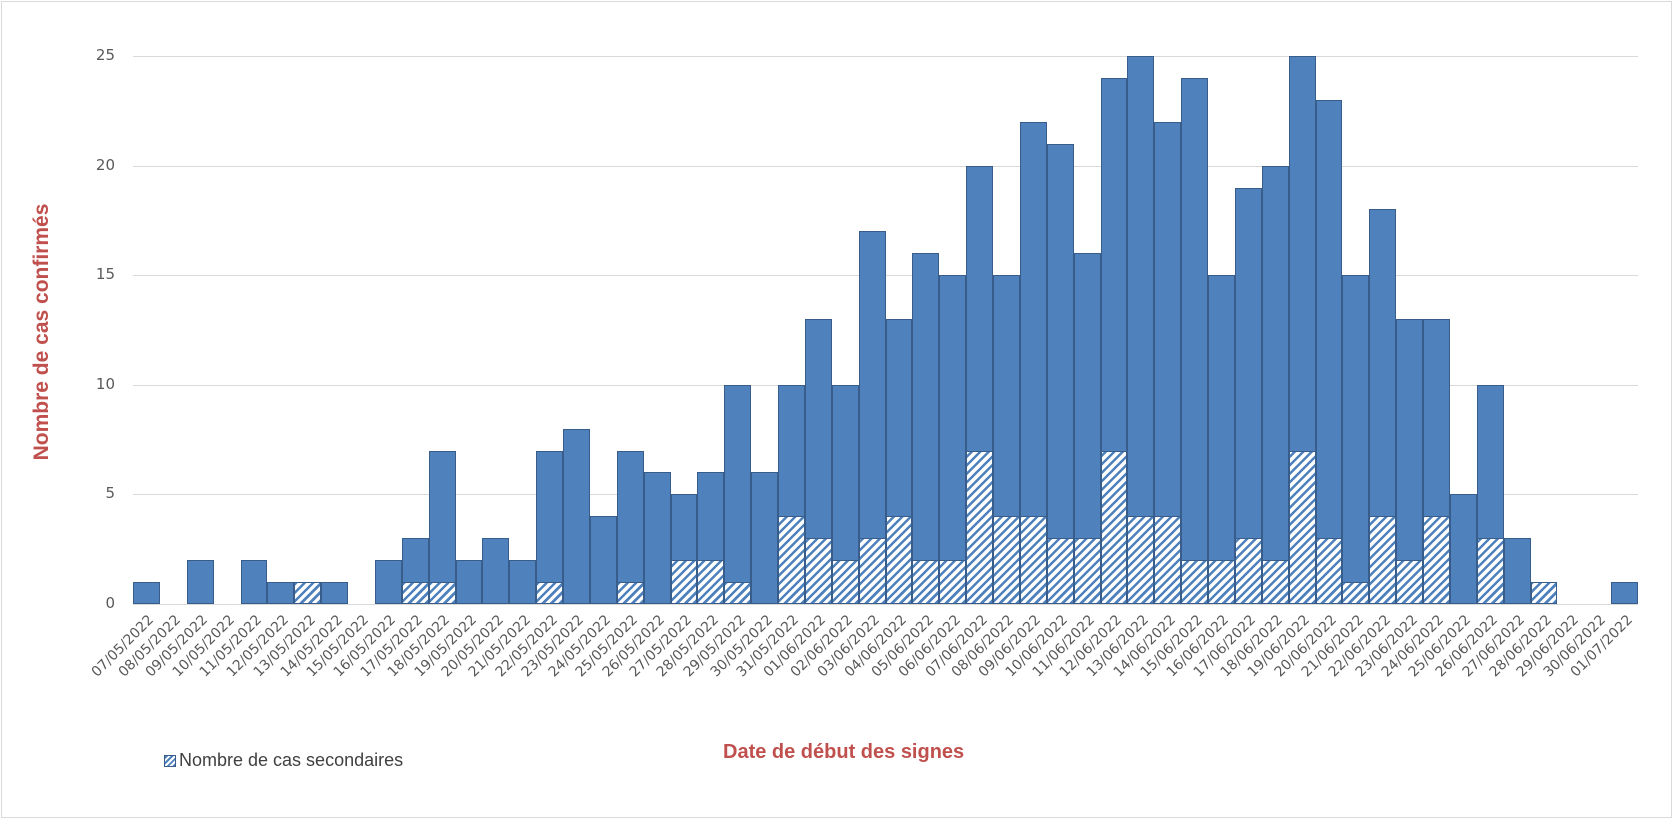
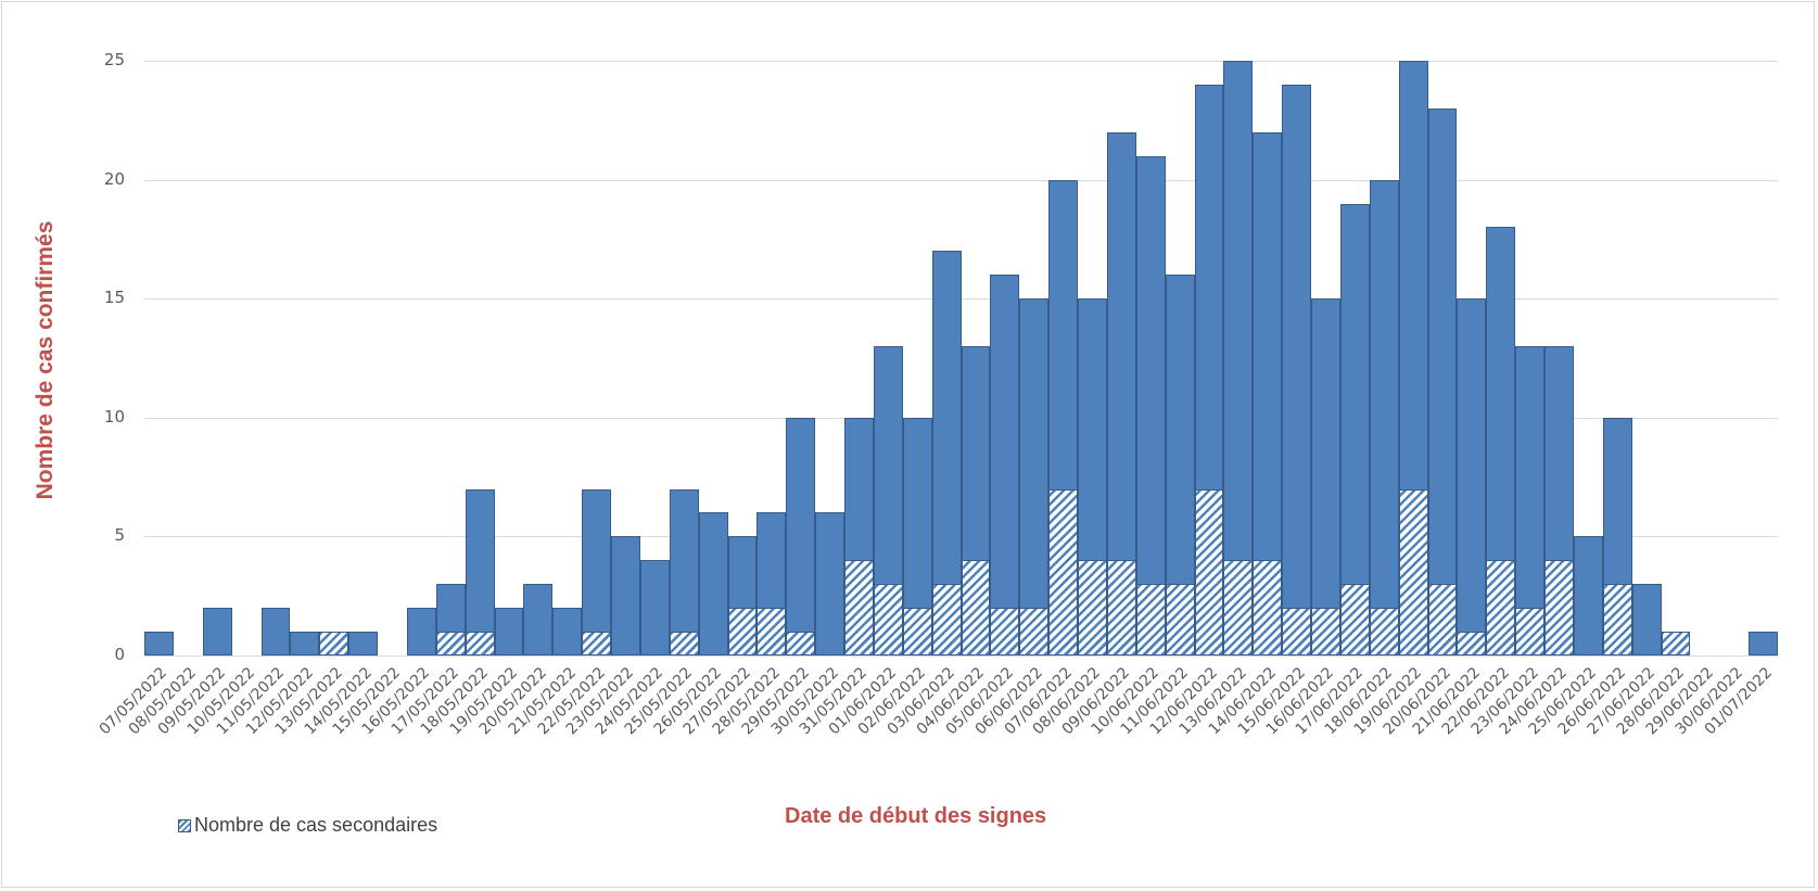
Nombre de cas confirmés/23/05/2022: 8 -> 5
